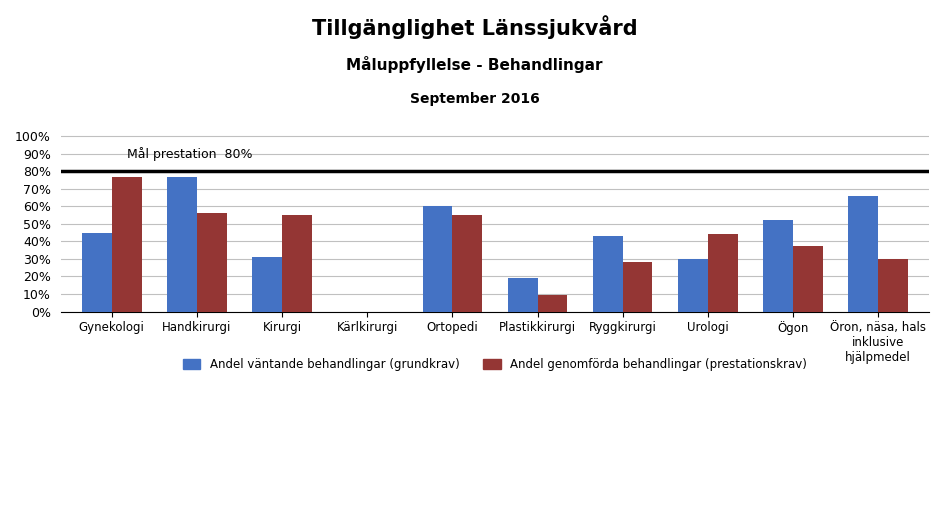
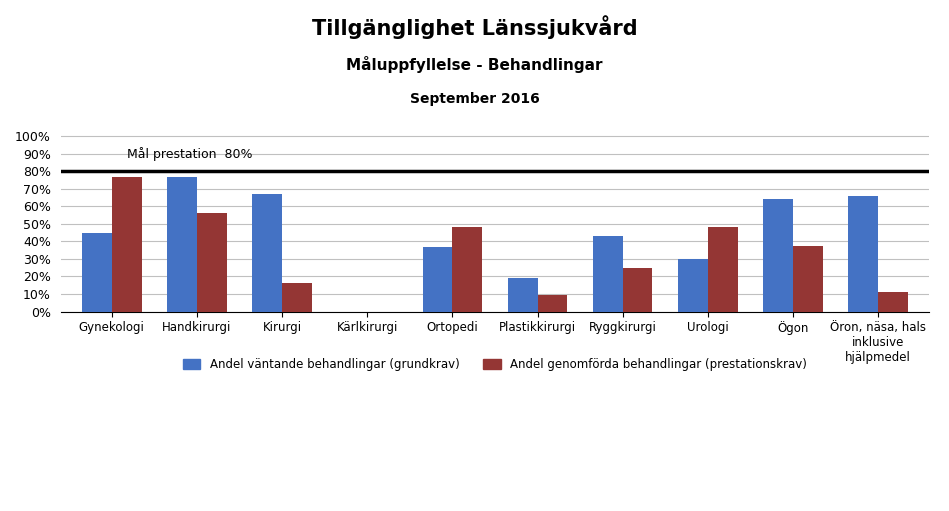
Andel väntande behandlingar (grundkrav)/Kirurgi: 31% -> 67%
Andel genomförda behandlingar (prestationskrav)/Kirurgi: 55% -> 16%
Andel väntande behandlingar (grundkrav)/Ortopedi: 60% -> 37%
Andel genomförda behandlingar (prestationskrav)/Ortopedi: 55% -> 48%
Andel genomförda behandlingar (prestationskrav)/Ryggkirurgi: 28% -> 25%
Andel genomförda behandlingar (prestationskrav)/Urologi: 44% -> 48%
Andel väntande behandlingar (grundkrav)/Ögon: 52% -> 64%
Andel genomförda behandlingar (prestationskrav)/Öron, näsa, hals inklusive hjälpmedel: 30% -> 11%
